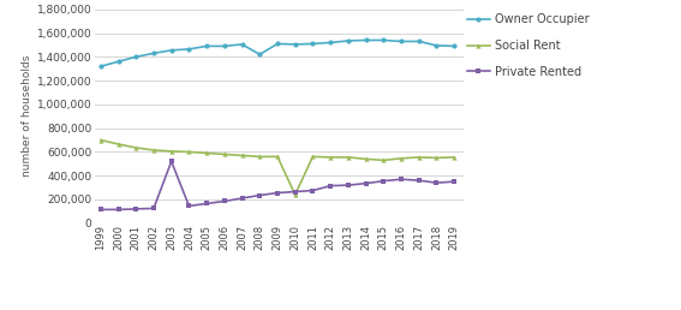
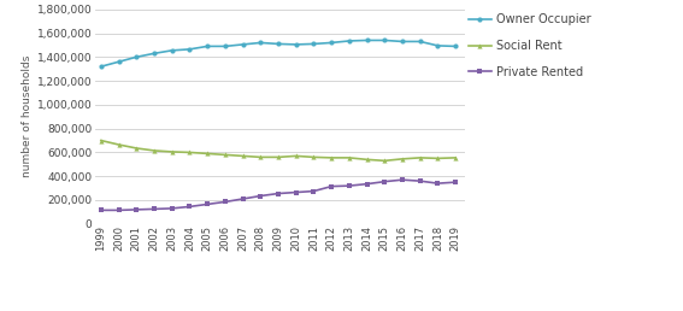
Private Rented/2003: 520,000 -> 130,000
Owner Occupier/2008: 1,420,000 -> 1,520,000
Social Rent/2010: 240,000 -> 570,000
